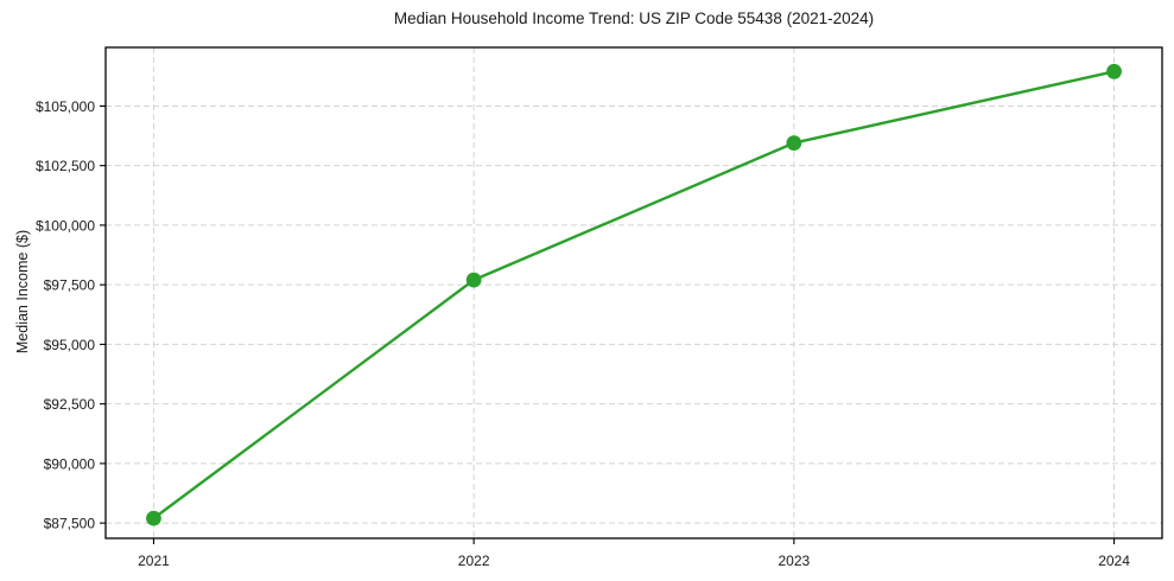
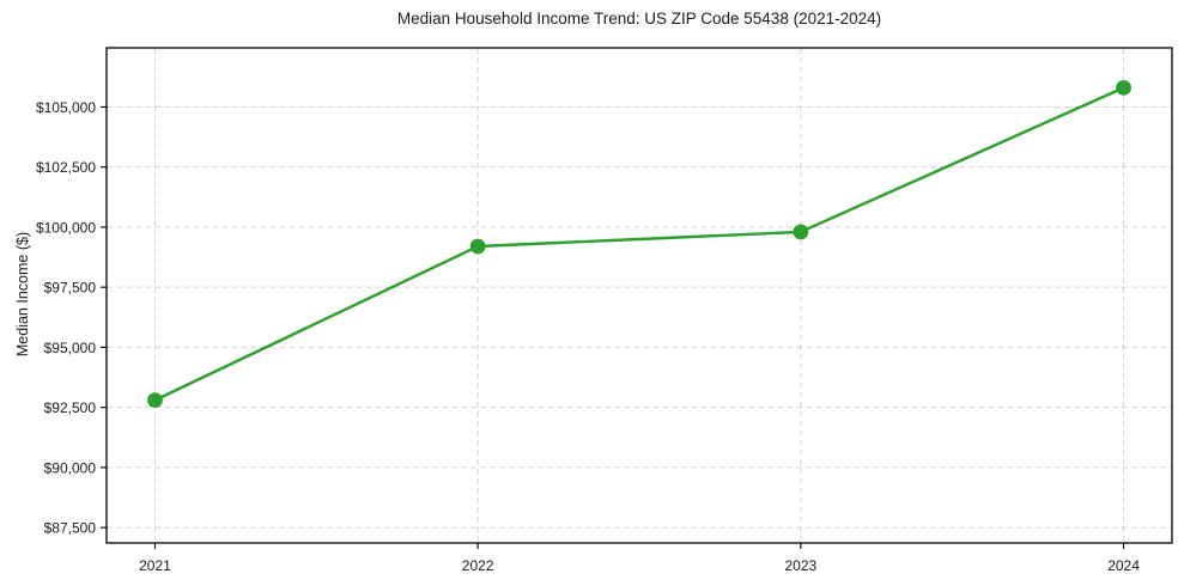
2021: $87700 -> $92800
2022: $97700 -> $99200
2023: $103400 -> $99800
2024: $106400 -> $105800
